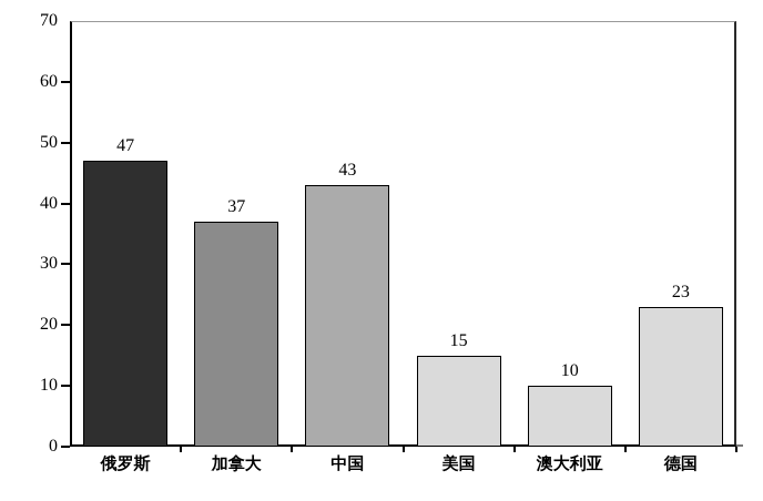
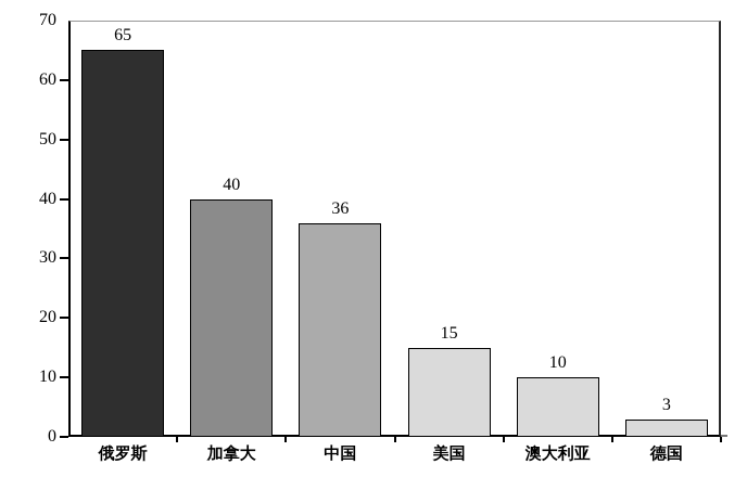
俄罗斯: 47 -> 65
加拿大: 37 -> 40
中国: 43 -> 36
德国: 23 -> 3
